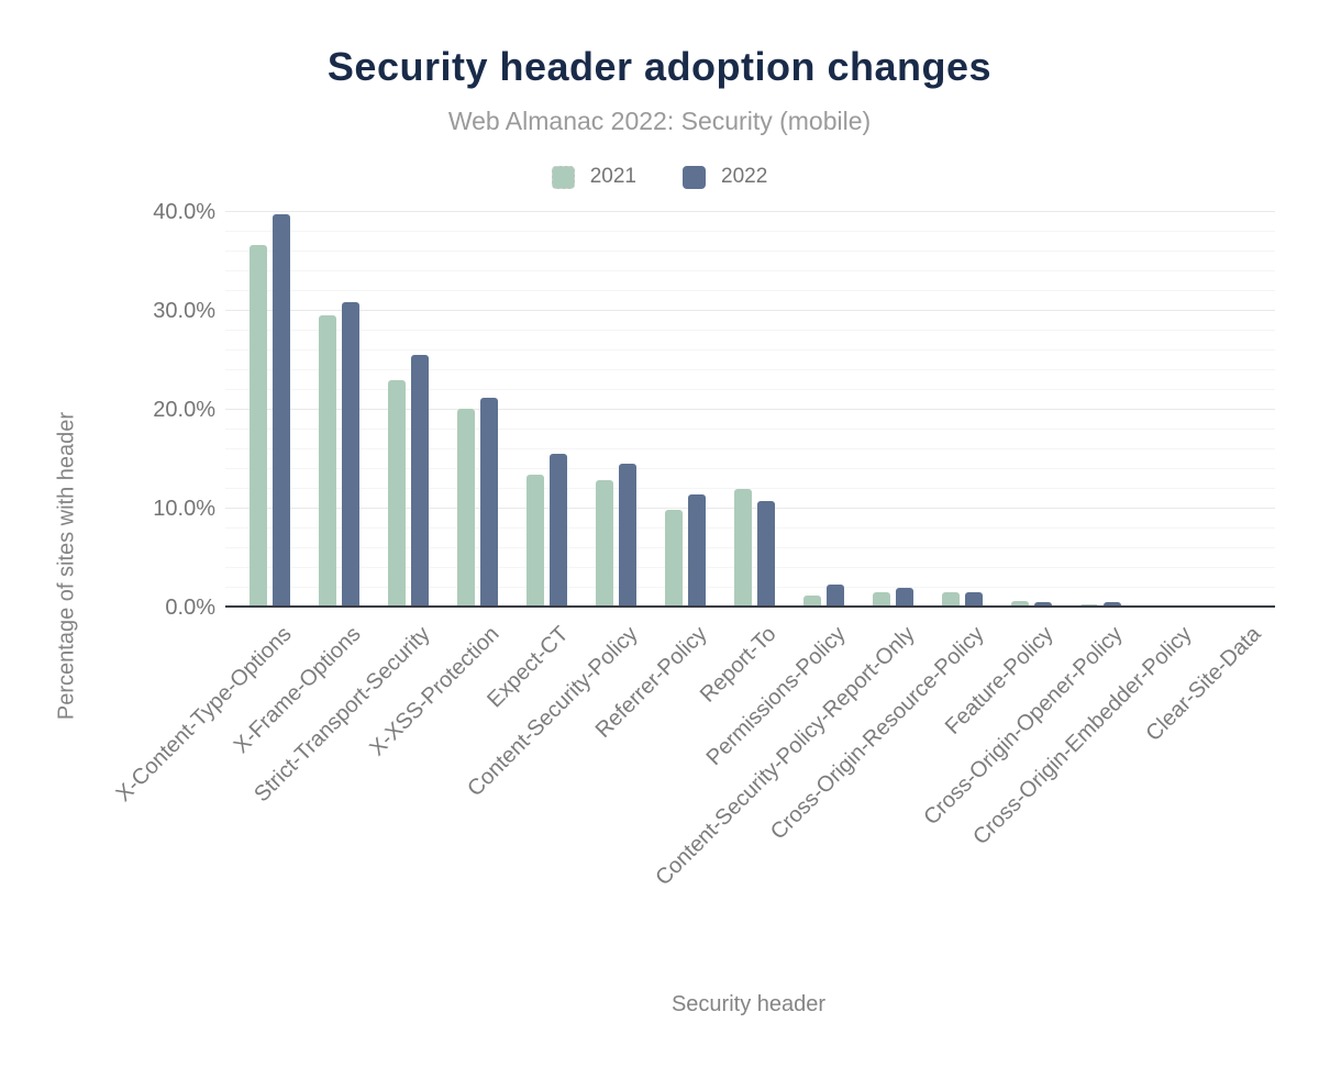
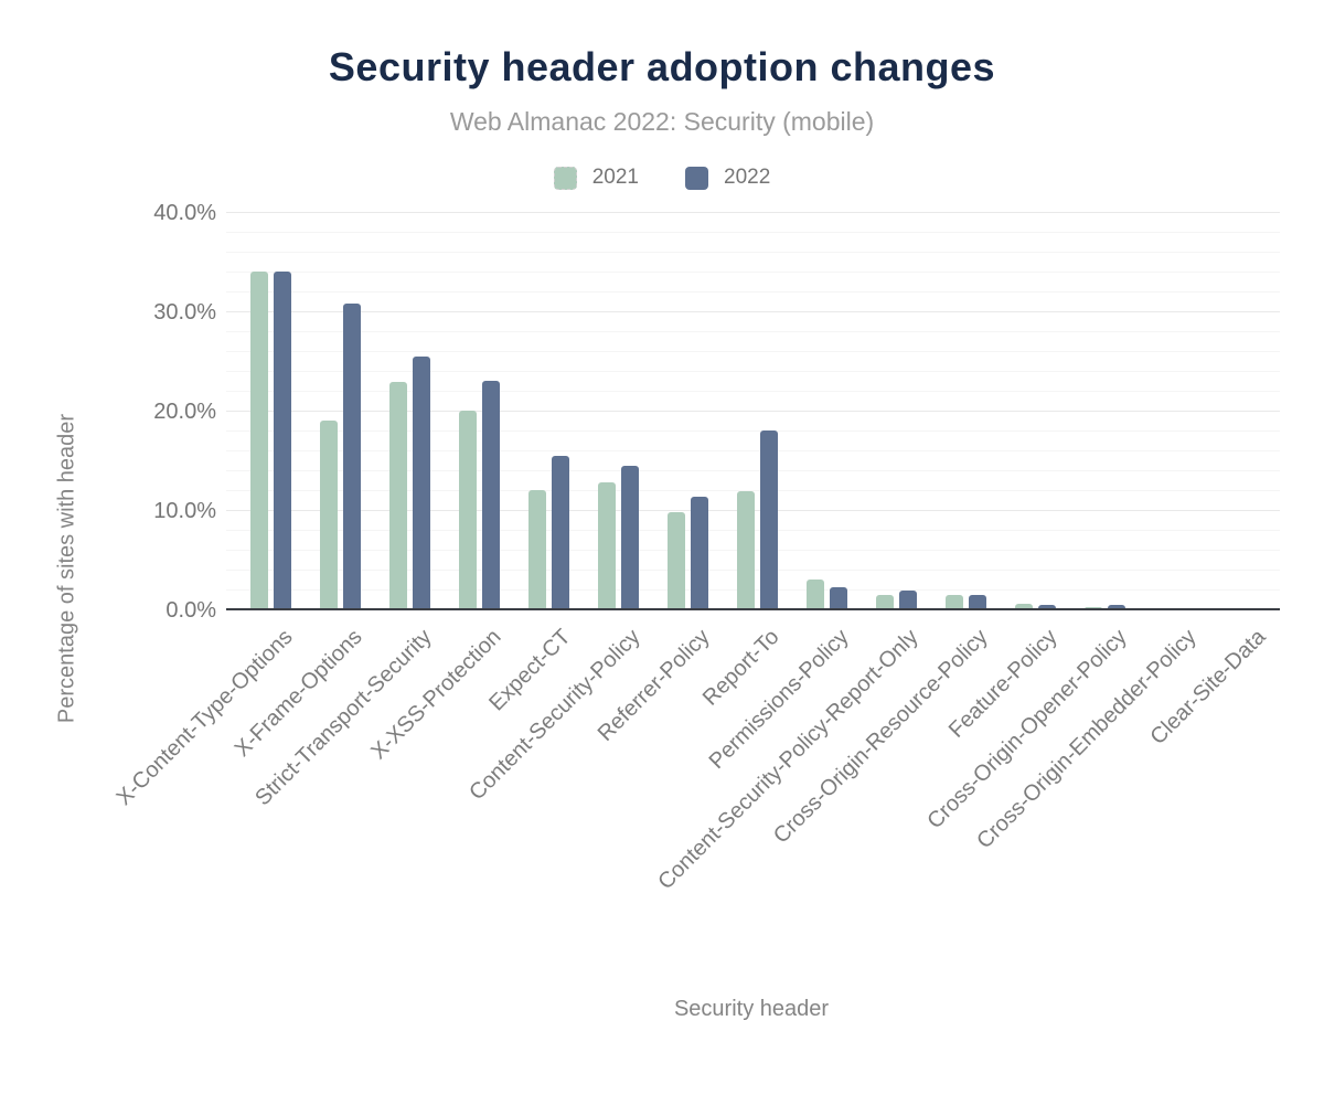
2021/X-Content-Type-Options: 37% -> 34%
2022/X-Content-Type-Options: 40% -> 34%
2021/X-Frame-Options: 29% -> 19%
2022/X-XSS-Protection: 21% -> 23%
2021/Expect-CT: 13% -> 12%
2022/Report-To: 11% -> 18%
2021/Permissions-Policy: 1% -> 3%
